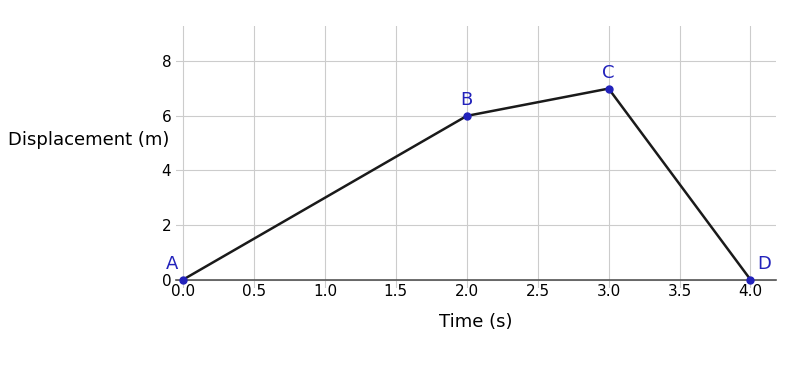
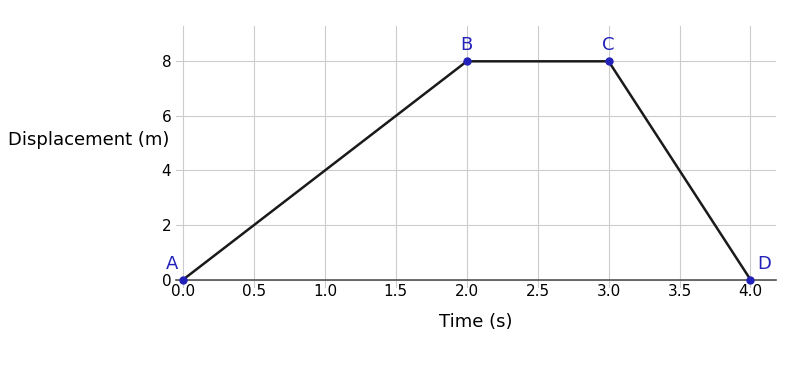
2.0: 6 -> 8
3.0: 7 -> 8
